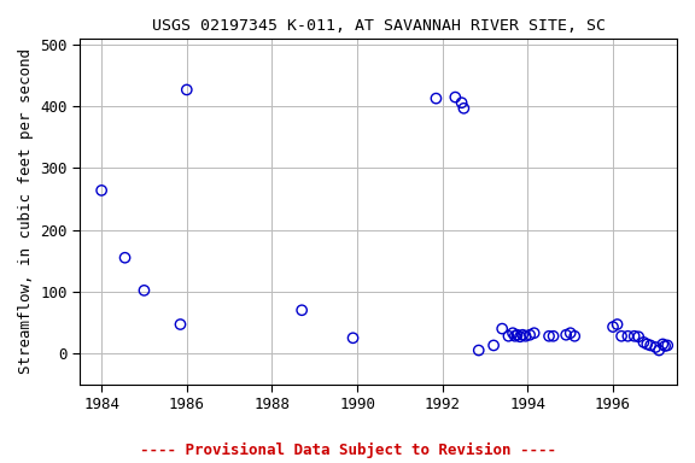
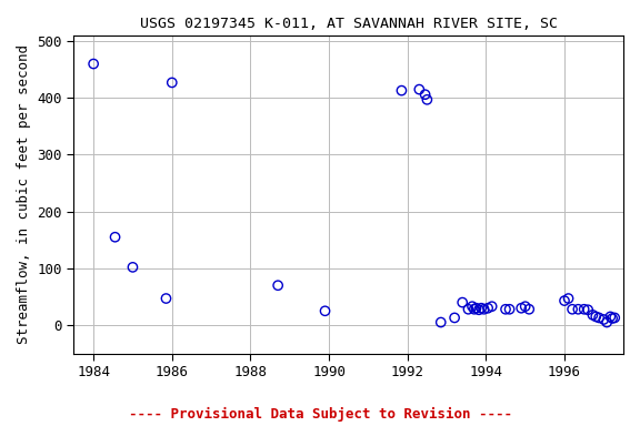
1984: 264 -> 460
